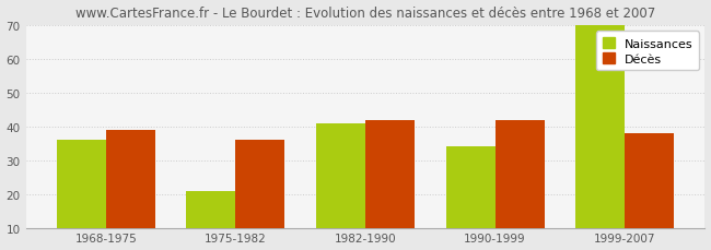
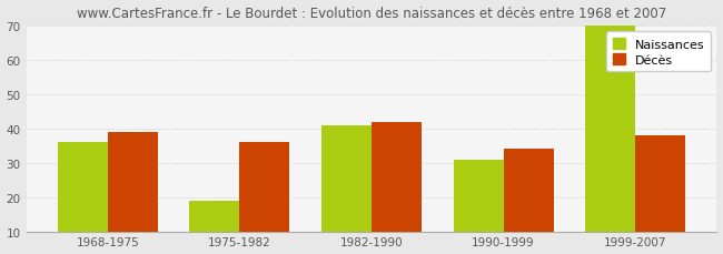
Naissances/1975-1982: 21 -> 19
Naissances/1990-1999: 34 -> 31
Décès/1990-1999: 42 -> 34
